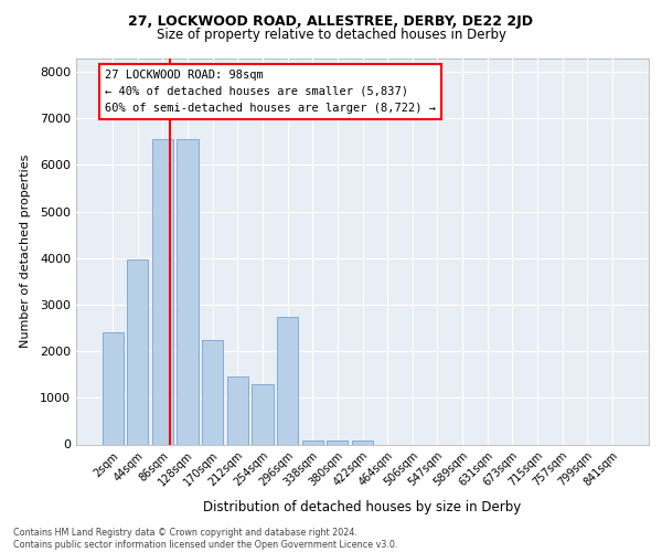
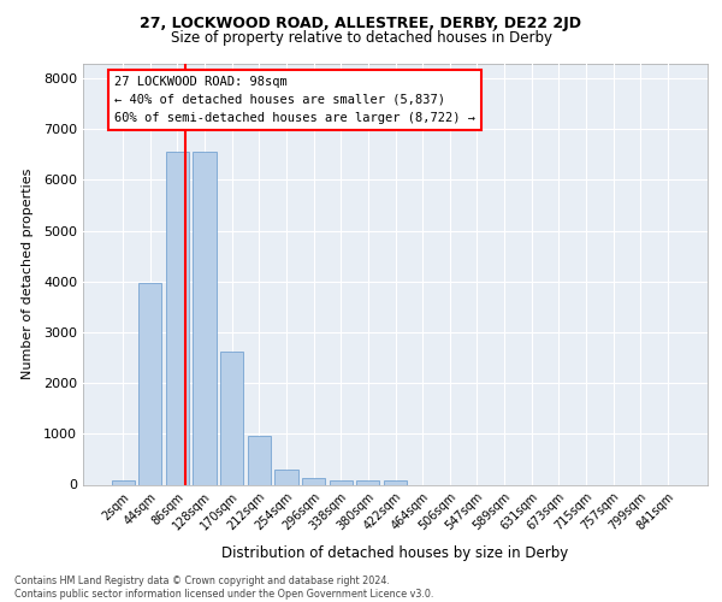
2sqm: 2400 -> 80
170sqm: 2250 -> 2620
212sqm: 1450 -> 960
254sqm: 1300 -> 300
296sqm: 2750 -> 140
